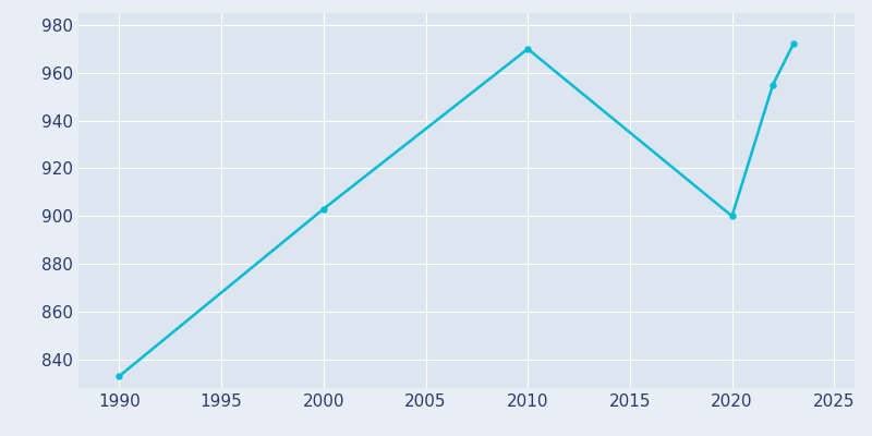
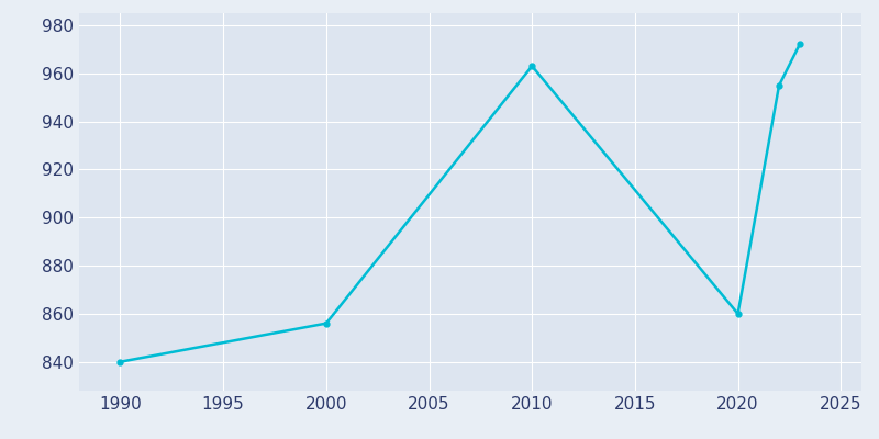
1990: 833 -> 840
2000: 903 -> 856
2010: 970 -> 963
2020: 900 -> 860
